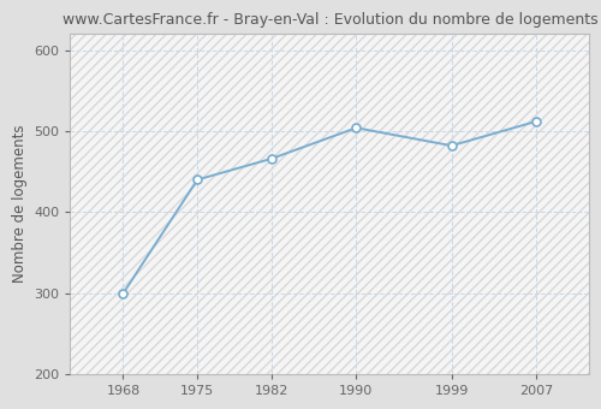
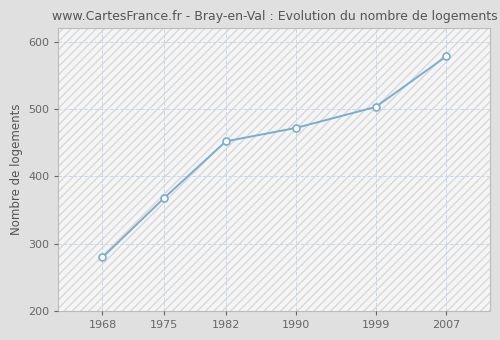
1968: 300 -> 280
1975: 440 -> 368
1982: 466 -> 452
1990: 504 -> 472
1999: 482 -> 503
2007: 512 -> 578
